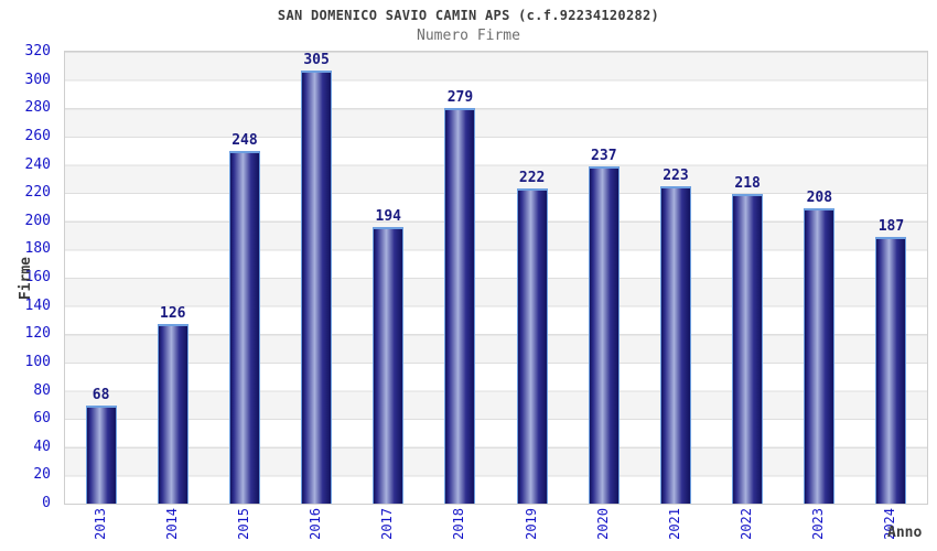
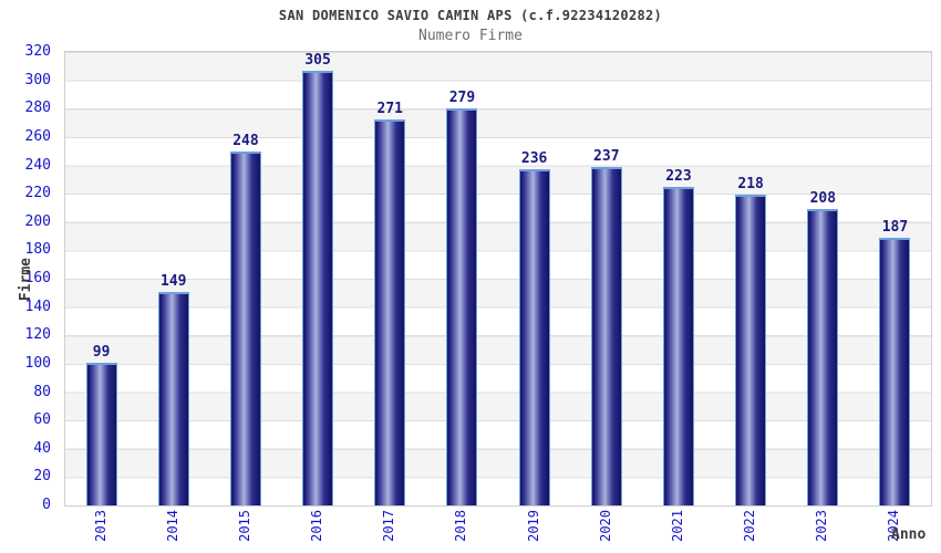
2013: 68 -> 99
2014: 126 -> 149
2017: 194 -> 271
2019: 222 -> 236
